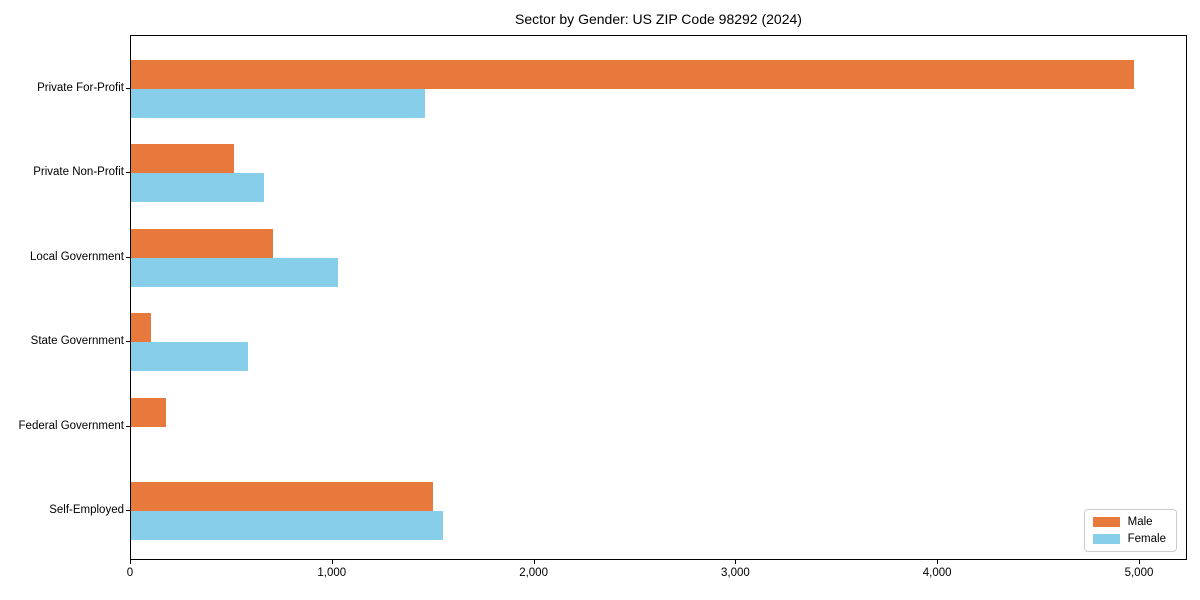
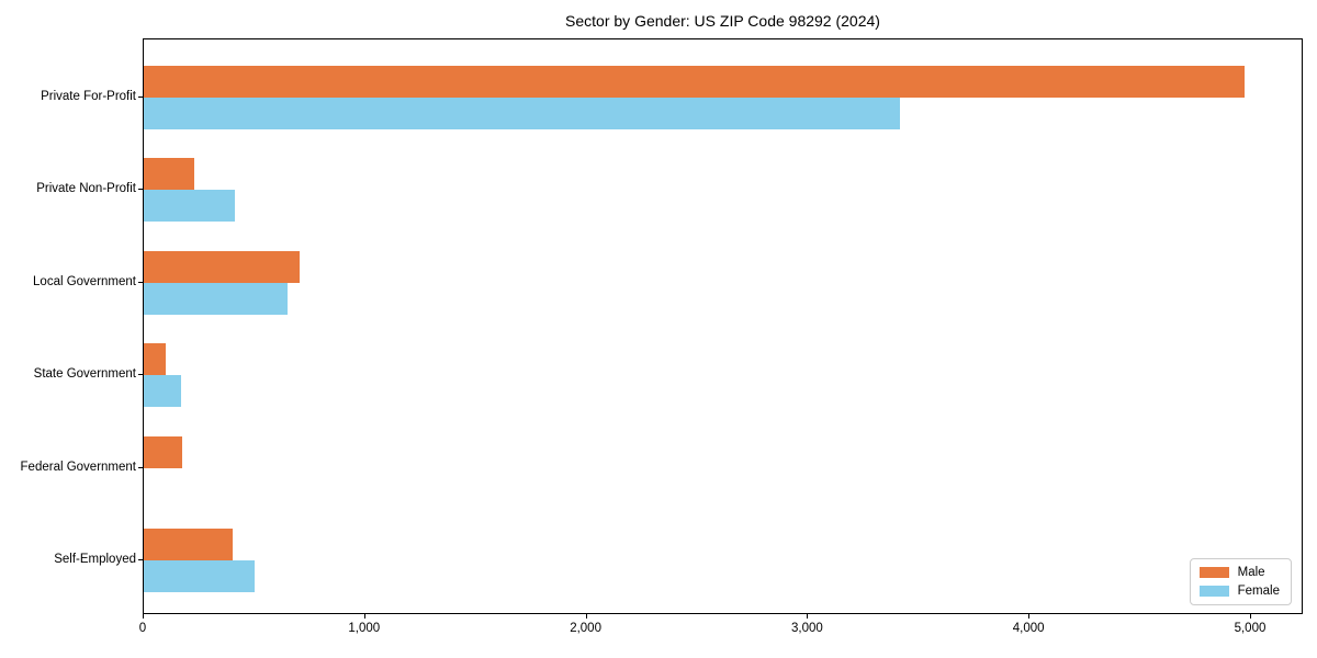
Female/Private For-Profit: 1460 -> 3420
Male/Private Non-Profit: 510 -> 230
Female/Private Non-Profit: 660 -> 410
Female/Local Government: 1030 -> 650
Female/State Government: 580 -> 170
Male/Self-Employed: 1500 -> 400
Female/Self-Employed: 1550 -> 500
